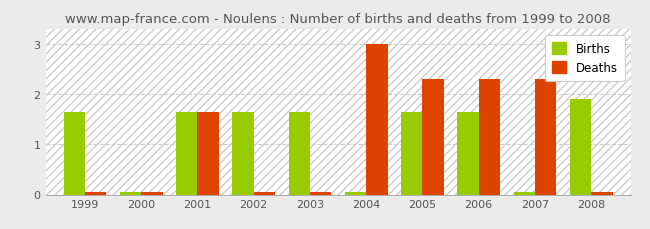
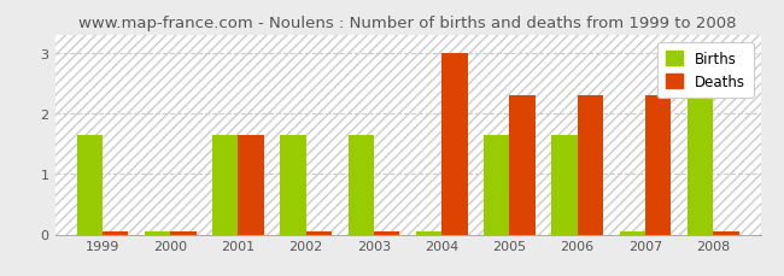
Births/2008: 1.90 -> 2.30
